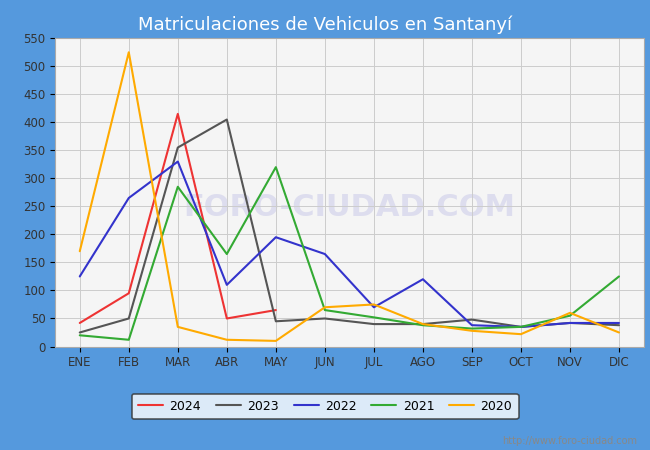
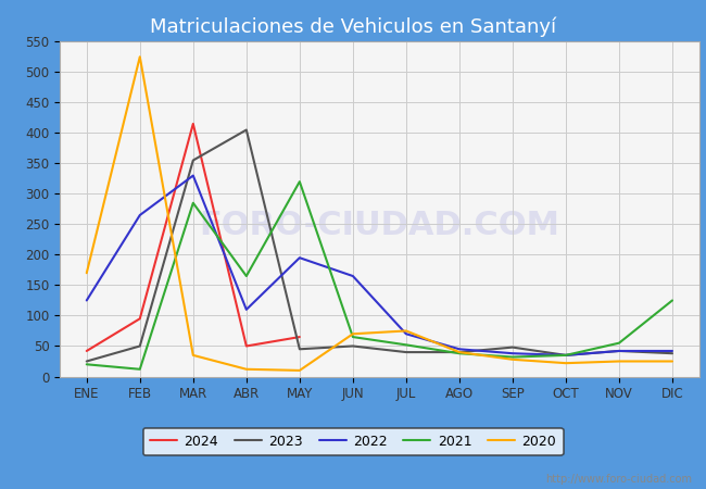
2022/AGO: 120 -> 45
2020/NOV: 60 -> 25
